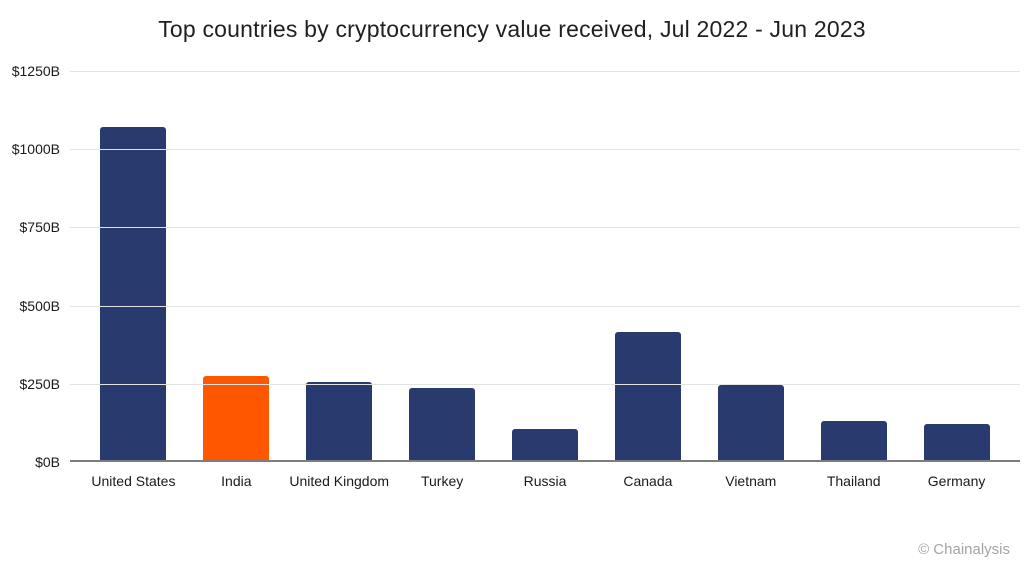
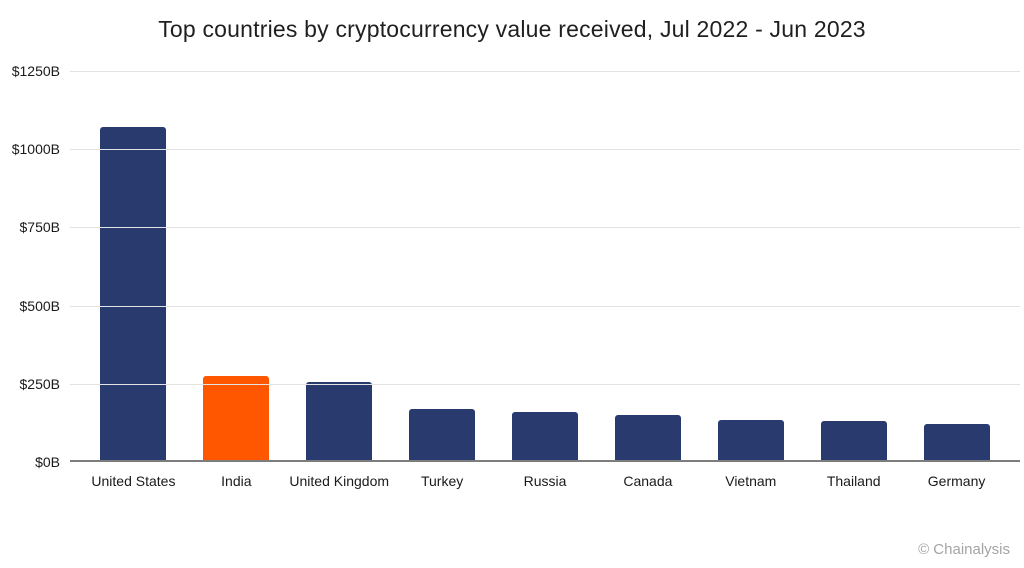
Turkey: $230B -> $160B
Russia: $100B -> $160B
Canada: $410B -> $140B
Vietnam: $240B -> $130B
